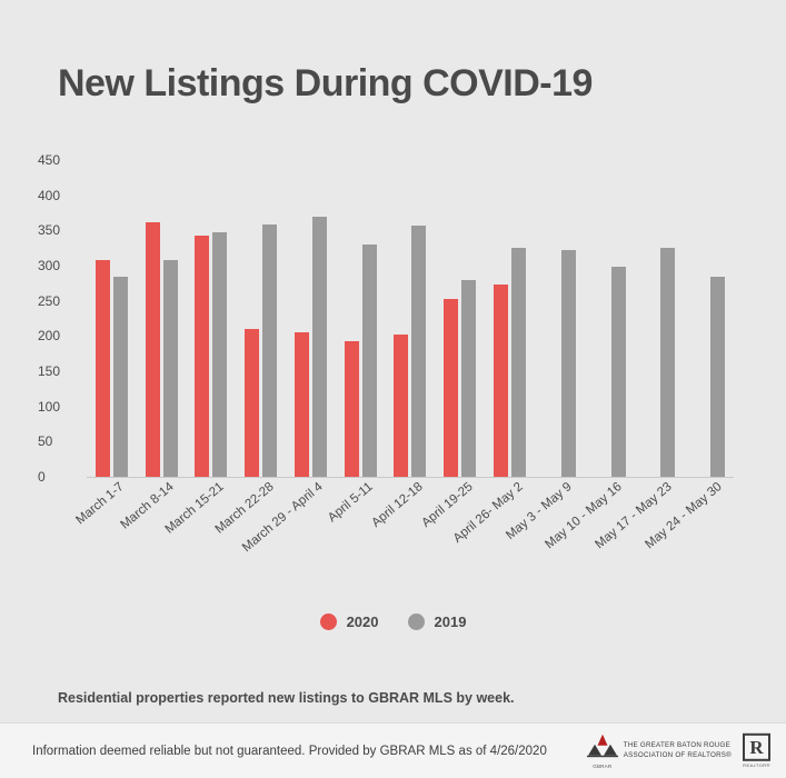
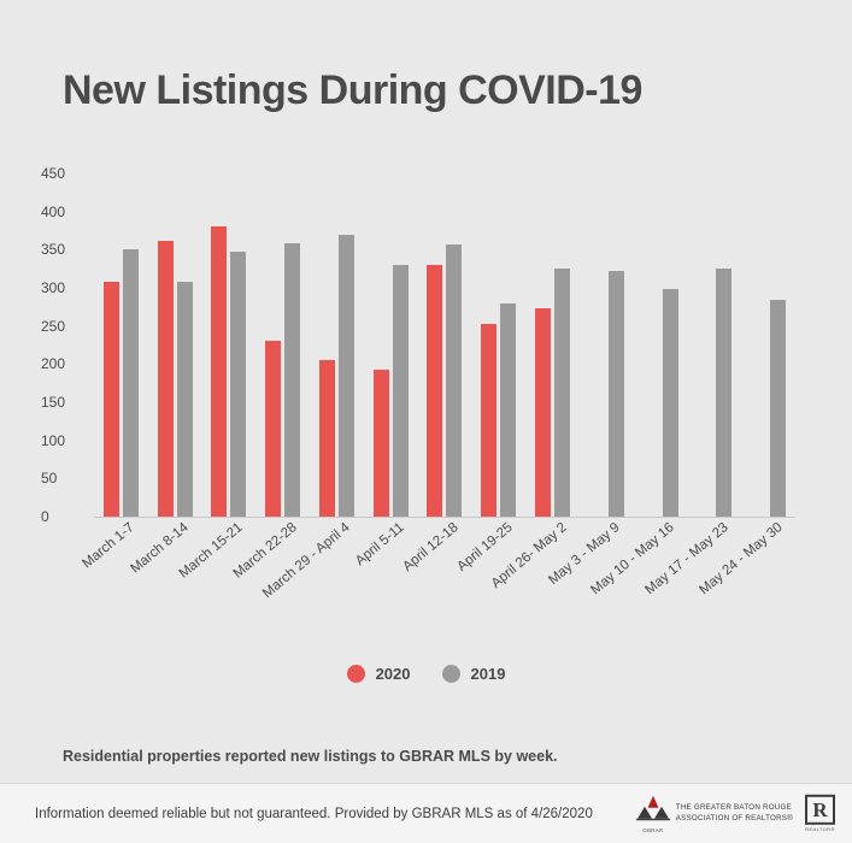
2019/March 1-7: 280 -> 350
2020/March 15-21: 340 -> 380
2020/March 22-28: 210 -> 230
2020/April 12-18: 200 -> 330
